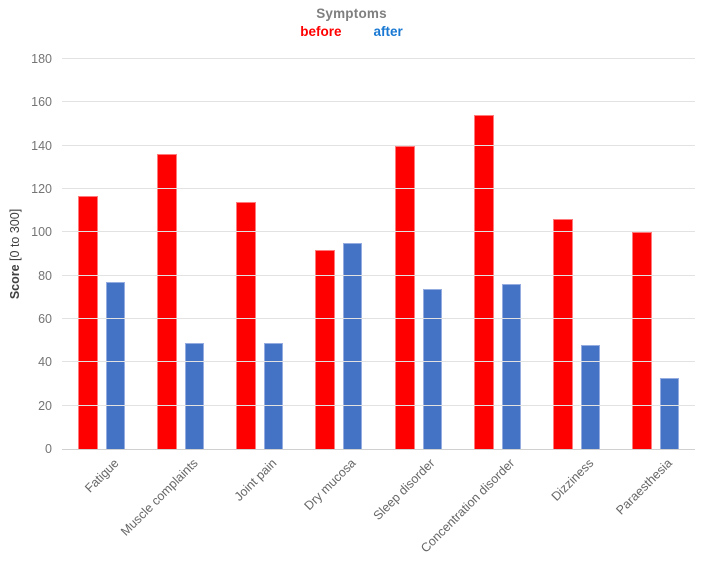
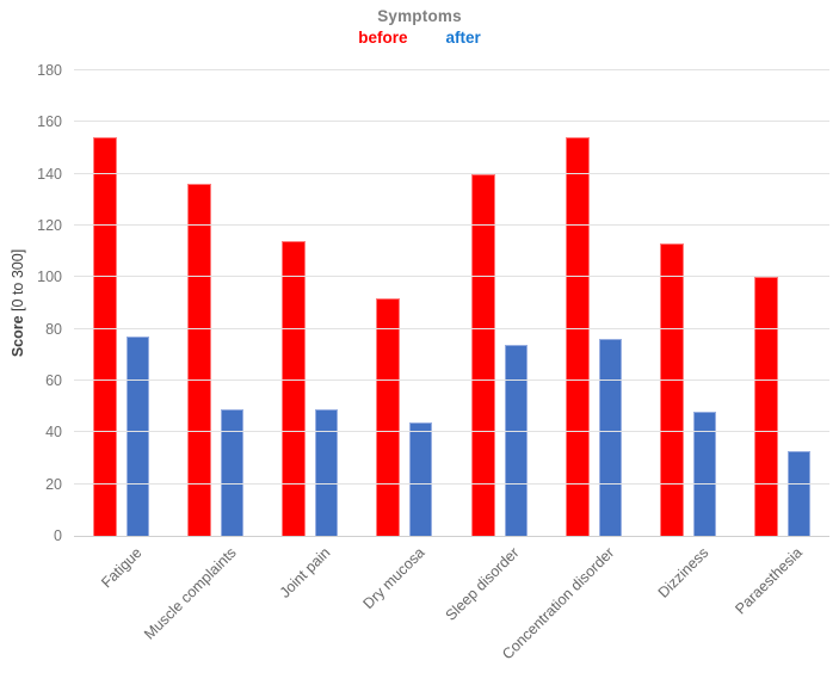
before/Fatigue: 117 -> 154
after/Dry mucosa: 95 -> 44
before/Dizziness: 106 -> 113
